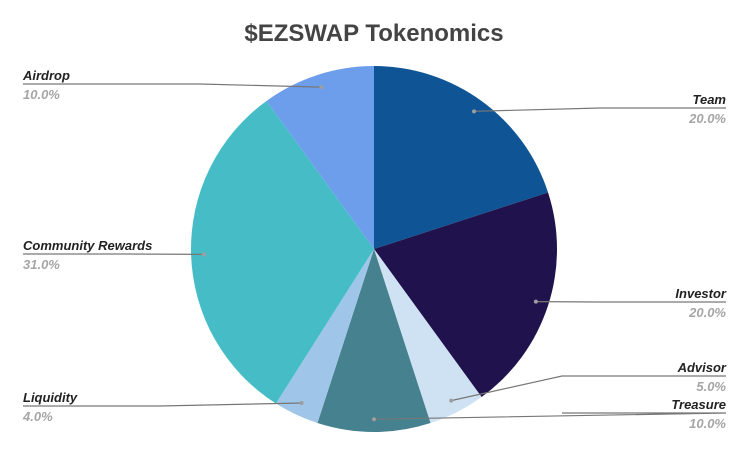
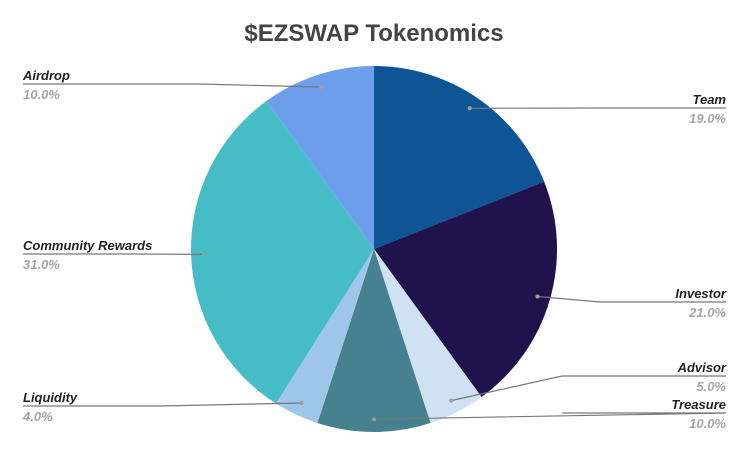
Team: 20.0% -> 19.0%
Investor: 20.0% -> 21.0%
